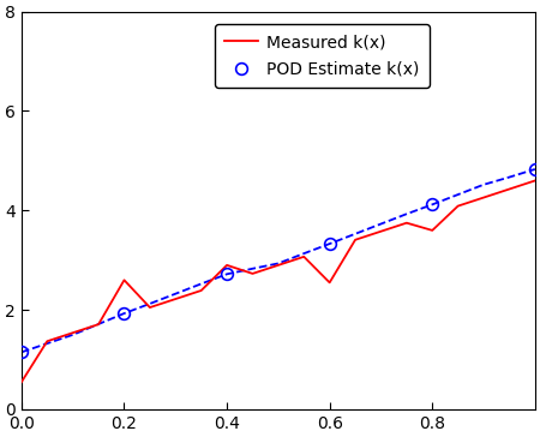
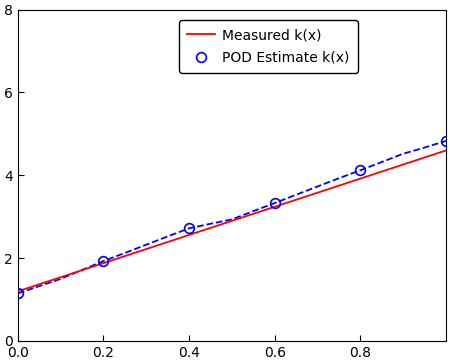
Measured k(x)/0.0: 0.55 -> 1.20
Measured k(x)/0.2: 2.60 -> 1.88
Measured k(x)/0.4: 2.90 -> 2.56
Measured k(x)/0.6: 2.55 -> 3.24
Measured k(x)/0.8: 3.60 -> 3.92
